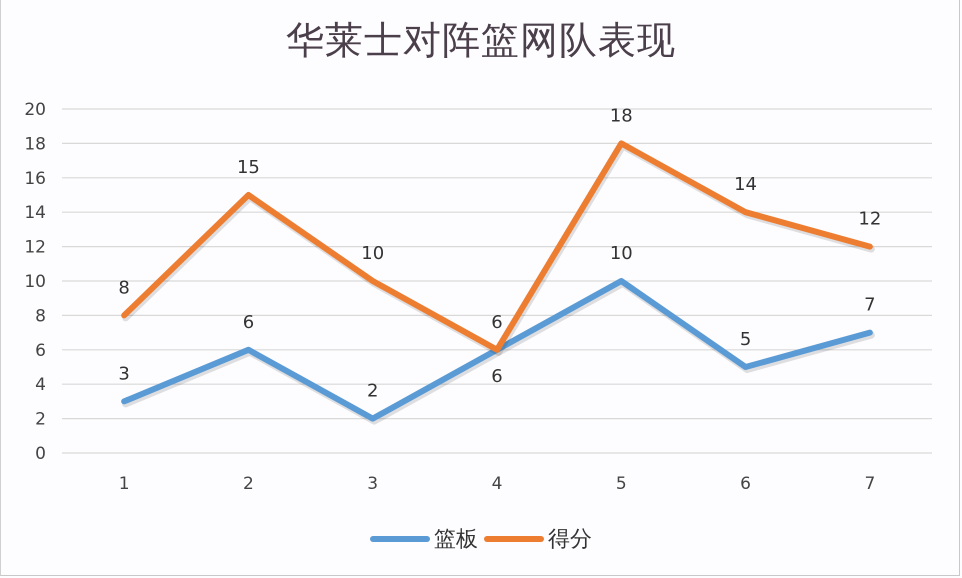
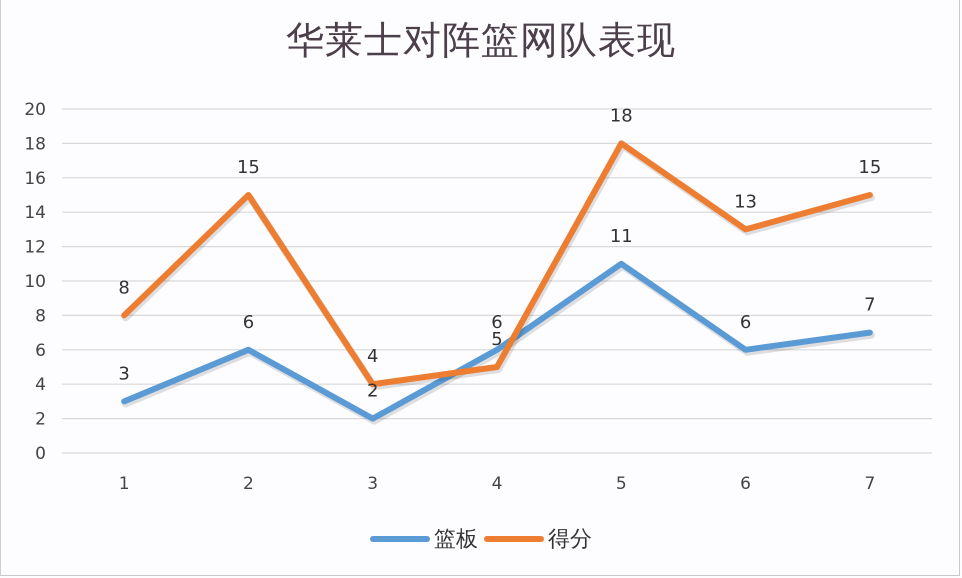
得分/3: 10 -> 4
得分/4: 6 -> 5
篮板/5: 10 -> 11
篮板/6: 5 -> 6
得分/6: 14 -> 13
得分/7: 12 -> 15
